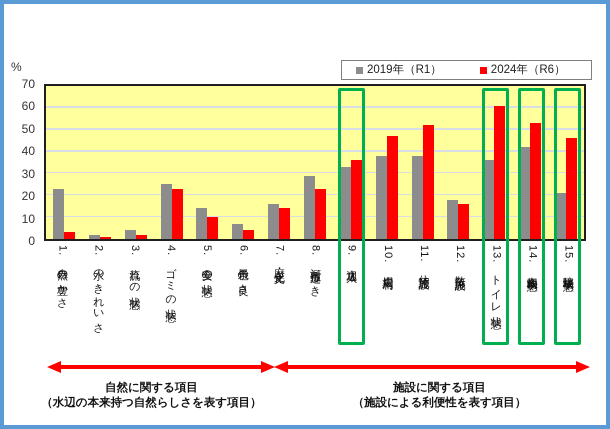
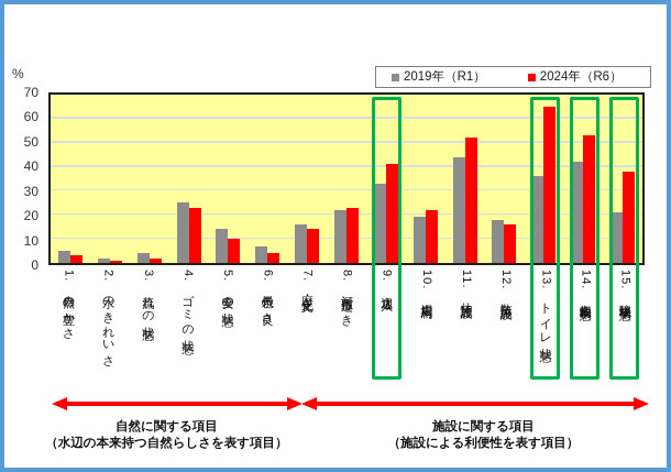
2019年（R1）/1. 自然の豊かさ: 23 -> 5
2019年（R1）/8. 河川敷近づき: 29 -> 22
2024年（R6）/9. 水辺入り: 36 -> 41
2019年（R1）/10. 広場利用: 38 -> 19
2024年（R6）/10. 広場利用: 47 -> 22
2019年（R1）/11. 休憩施設: 38 -> 44
2024年（R6）/13. トイレ状態: 61 -> 65
2024年（R6）/15. 駐車場状態: 46 -> 38
